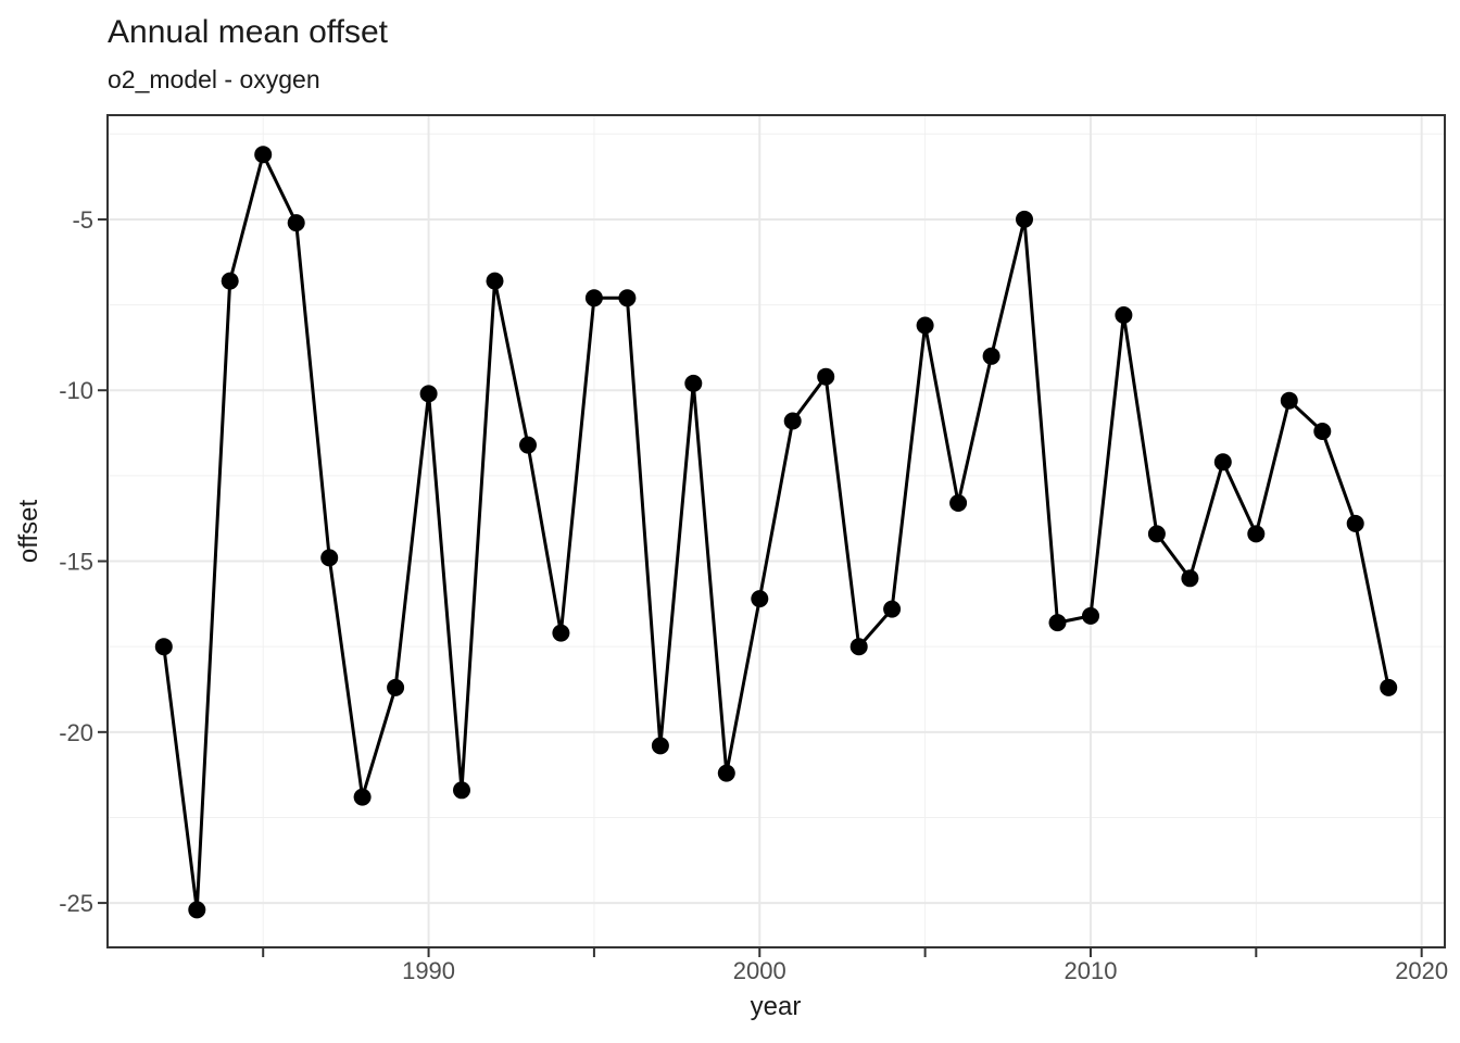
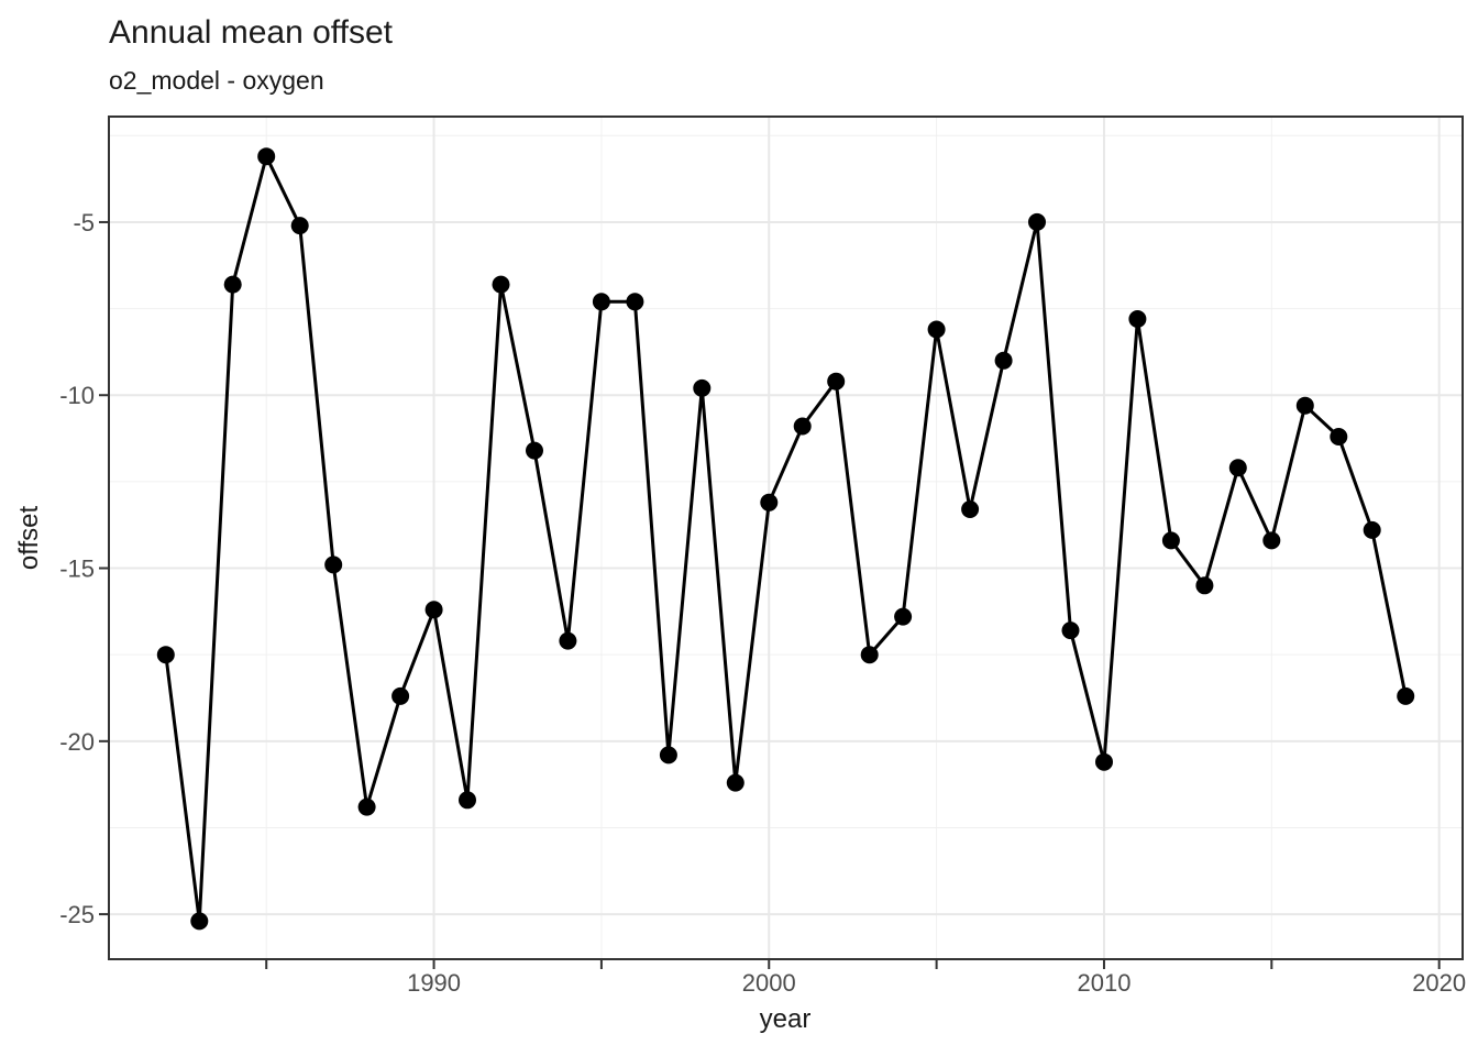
1990: -10.1 -> -16.2
2000: -16.1 -> -13.1
2010: -16.6 -> -20.6
